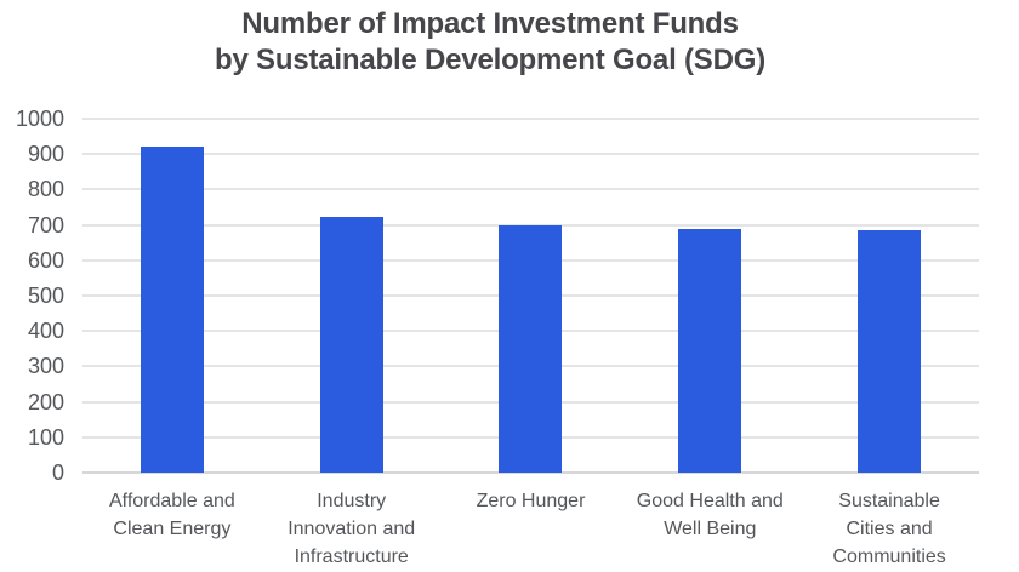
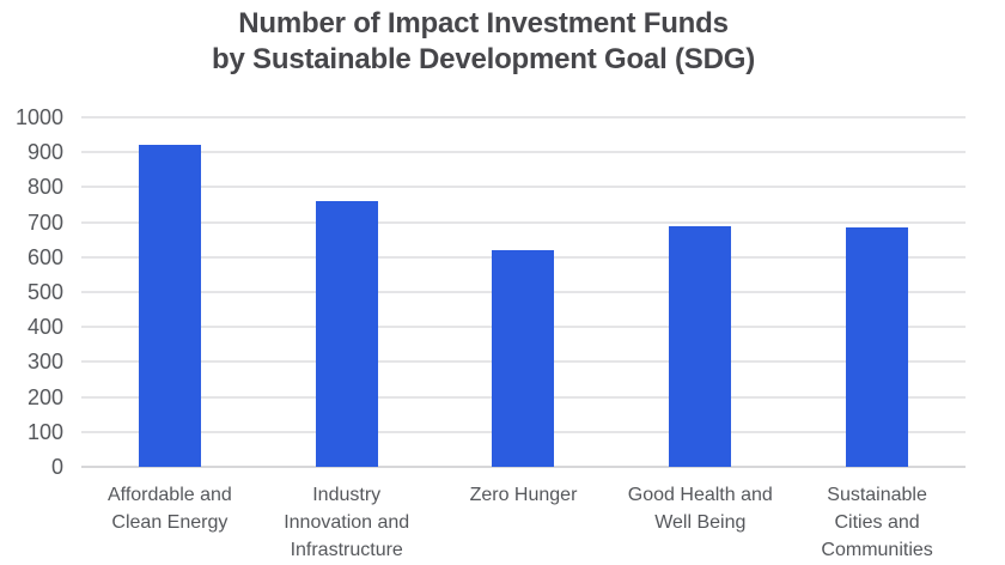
Industry Innovation and Infrastructure: 720 -> 760
Zero Hunger: 700 -> 620
